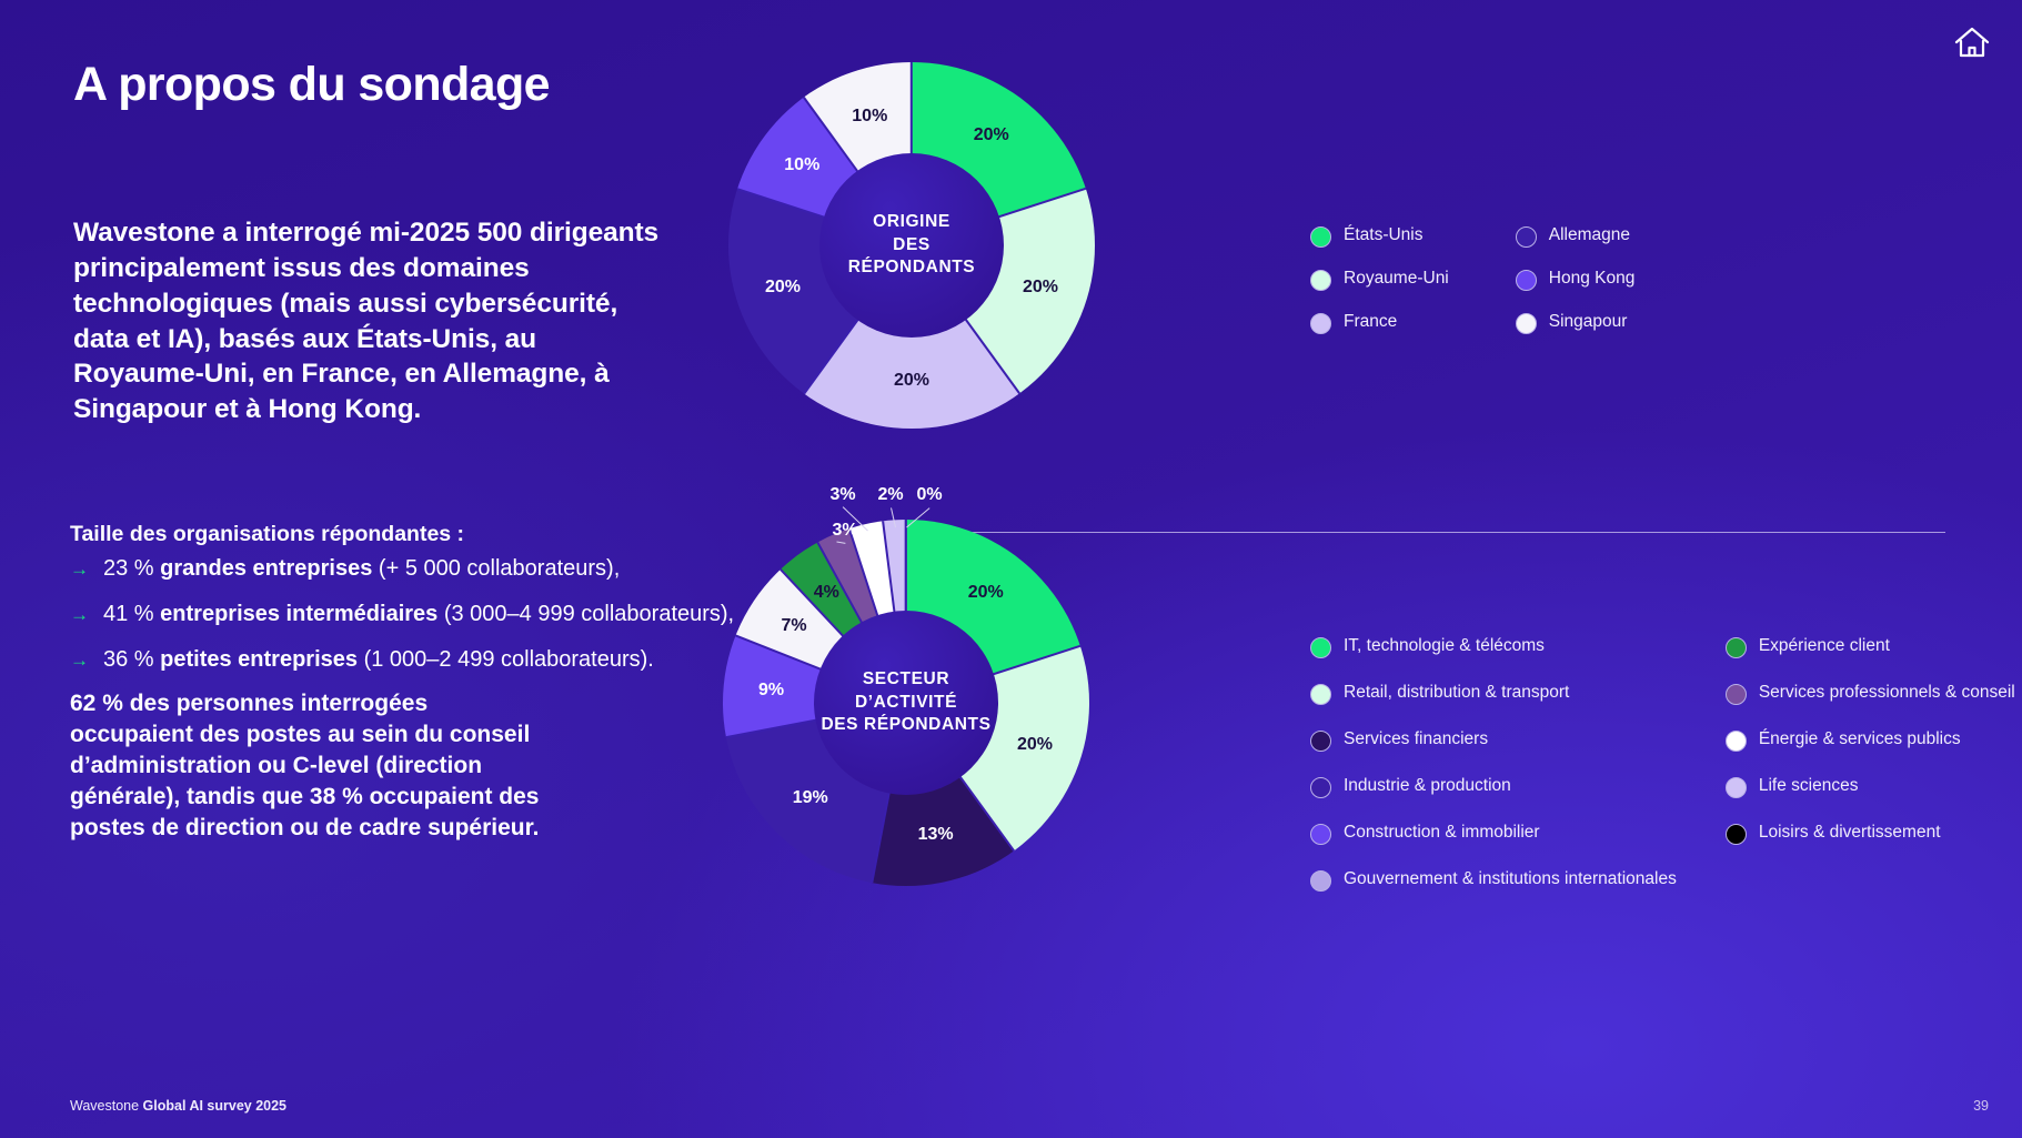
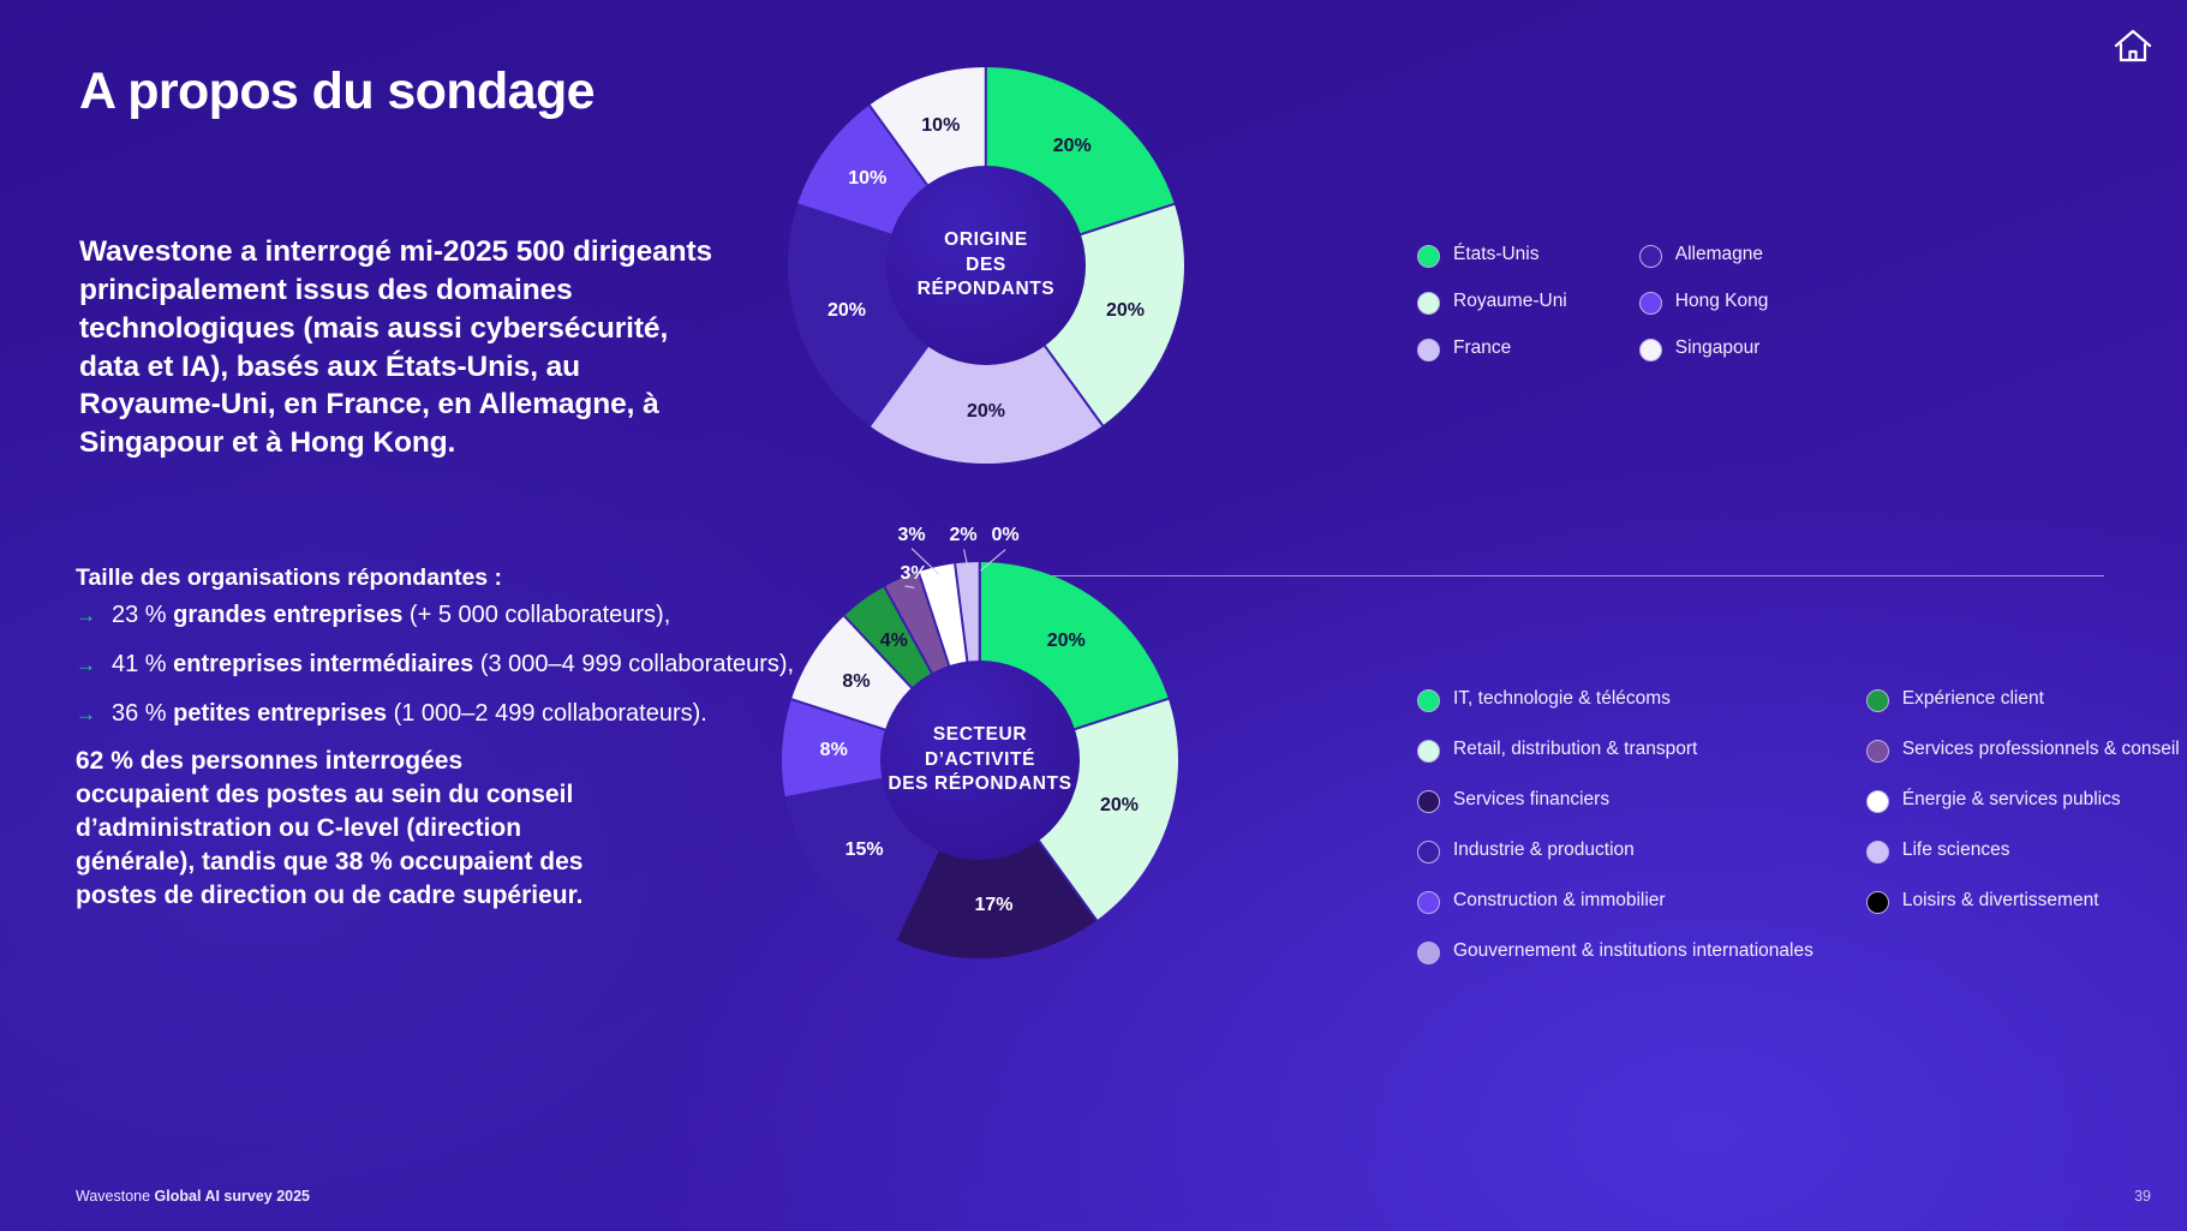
SECTEUR D’ACTIVITÉ DES RÉPONDANTS/Services financiers: 13% -> 17%
SECTEUR D’ACTIVITÉ DES RÉPONDANTS/Industrie & production: 19% -> 15%
SECTEUR D’ACTIVITÉ DES RÉPONDANTS/Construction & immobilier: 9% -> 8%
SECTEUR D’ACTIVITÉ DES RÉPONDANTS/Gouvernement & institutions internationales: 7% -> 8%
